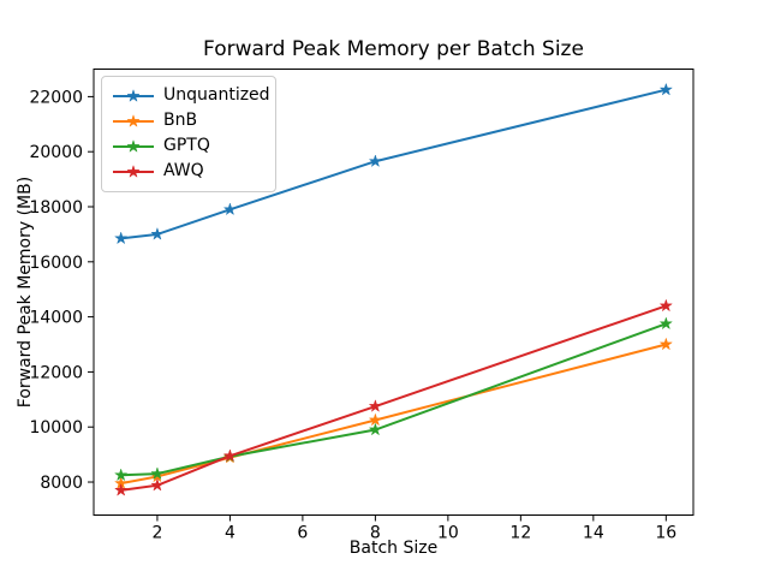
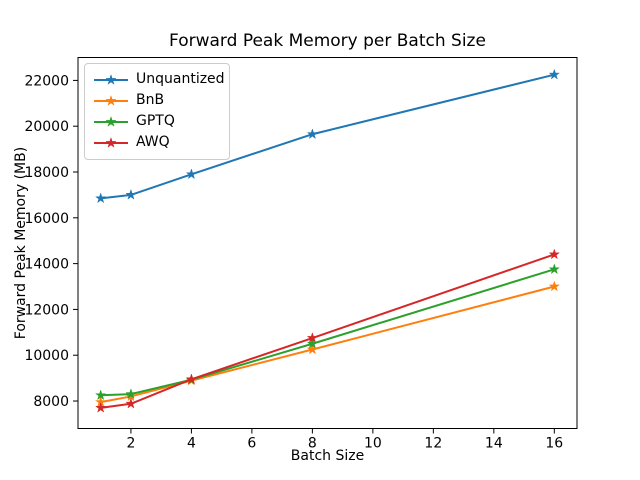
GPTQ/8: 9900 -> 10500
